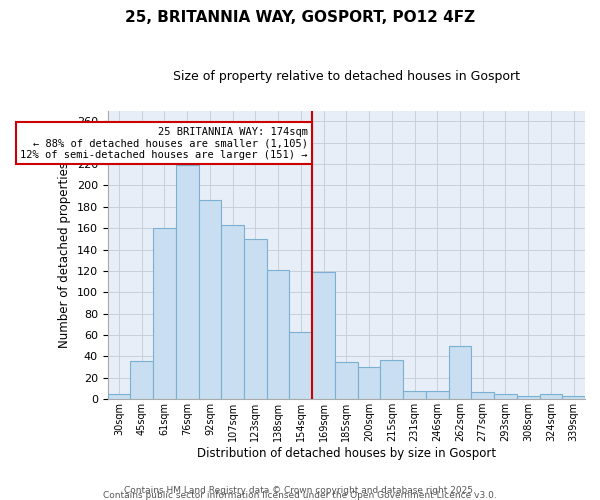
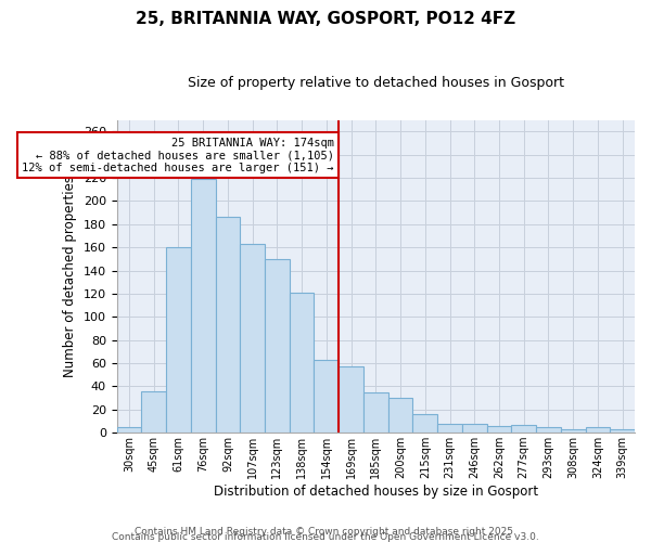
169sqm: 119 -> 57
215sqm: 37 -> 16
262sqm: 50 -> 6
